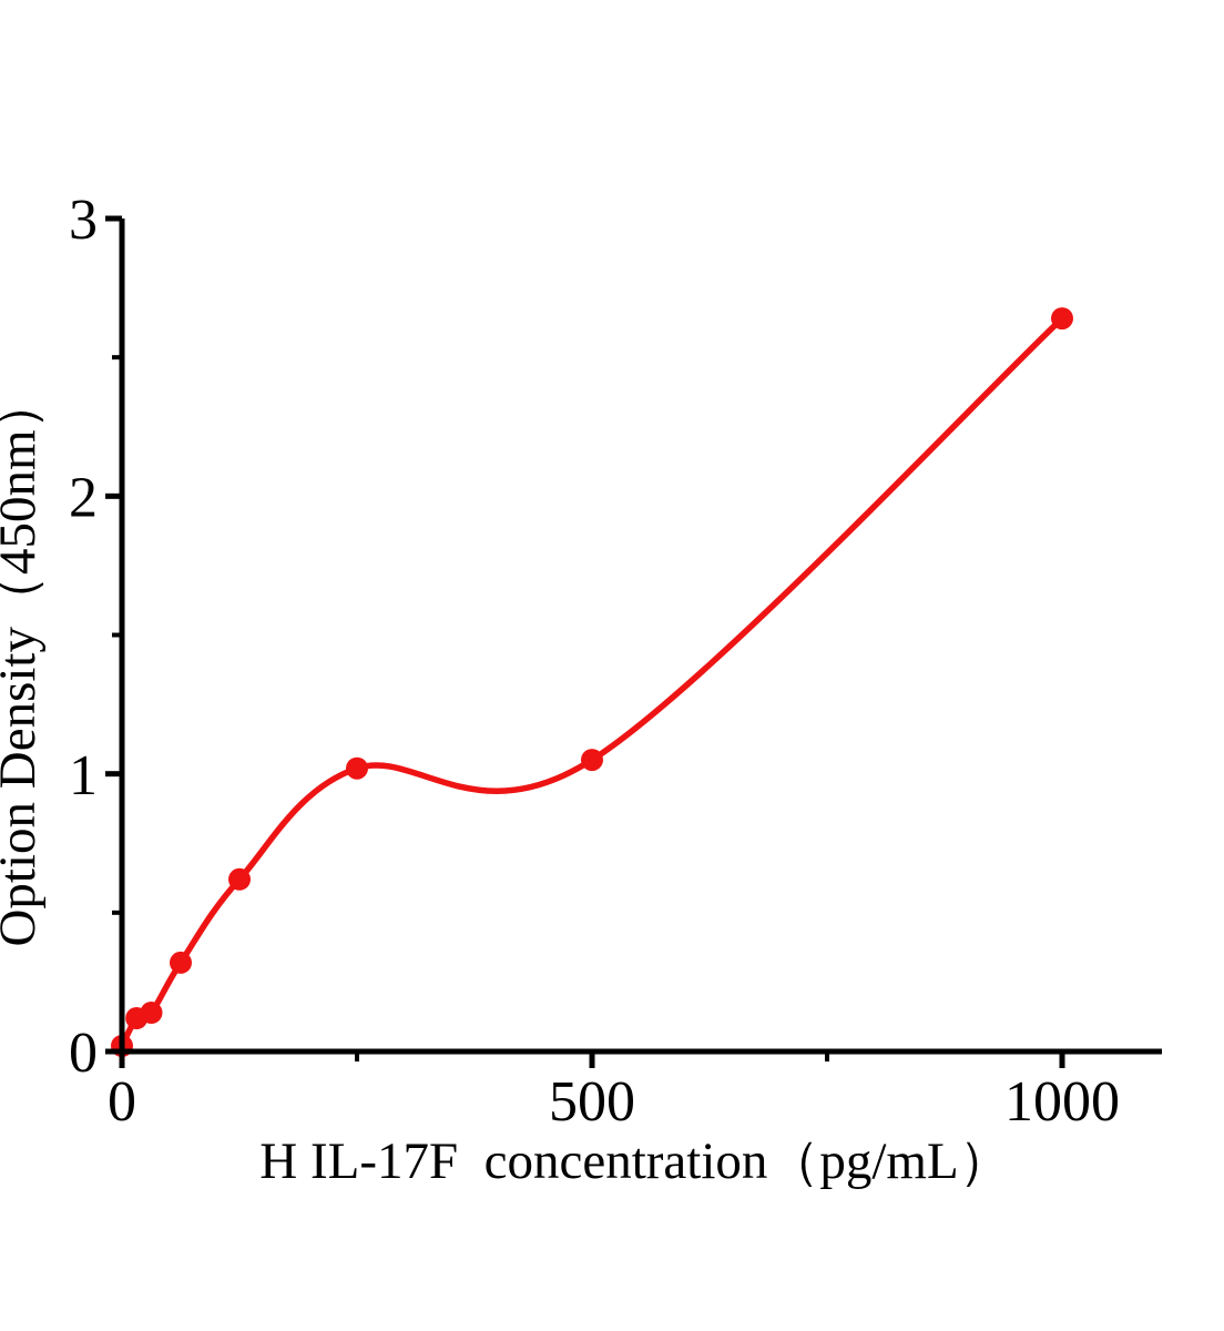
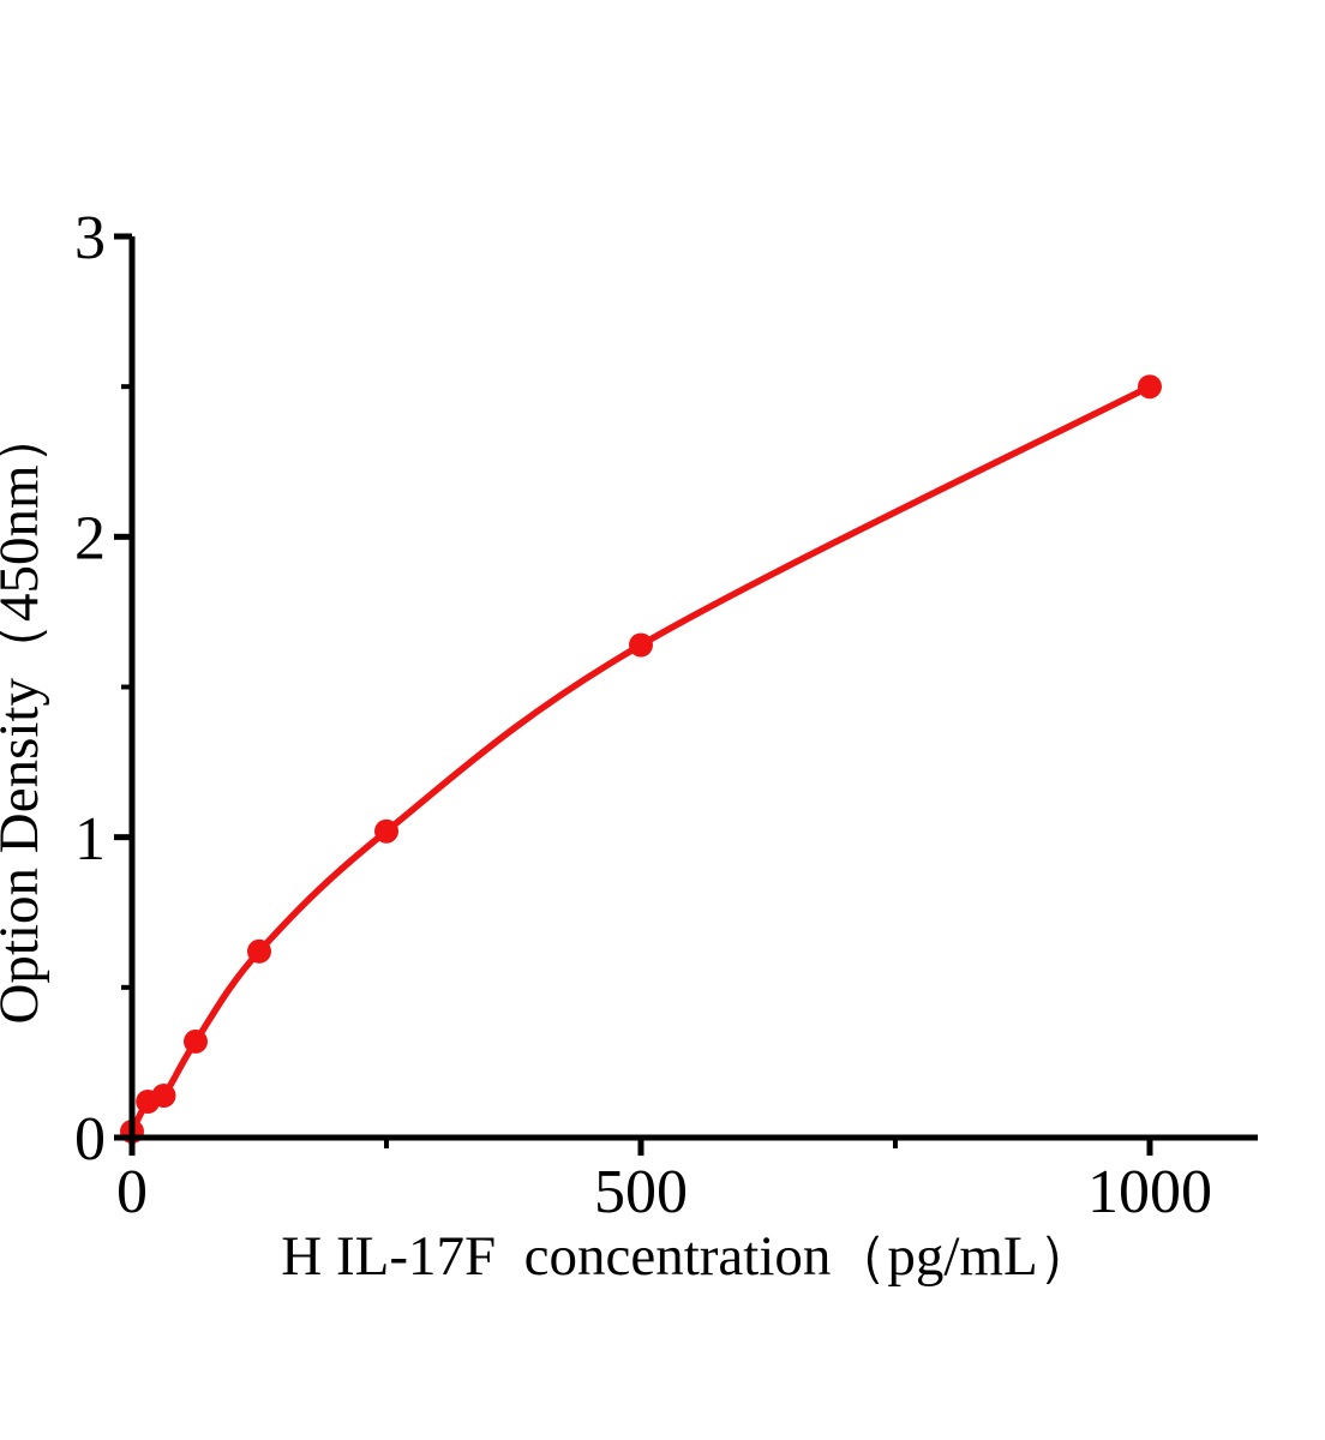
500: 1.05 -> 1.64
1000: 2.64 -> 2.50
